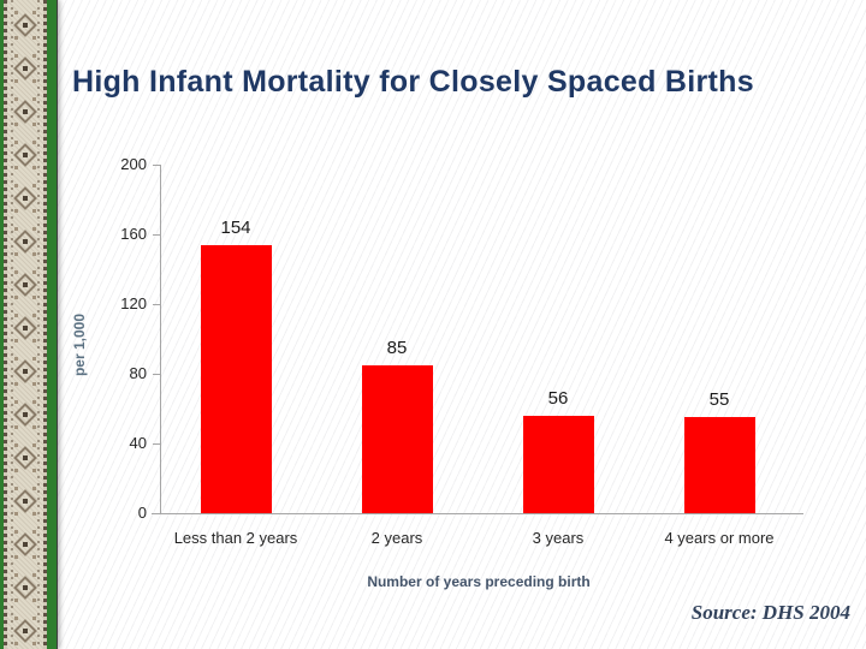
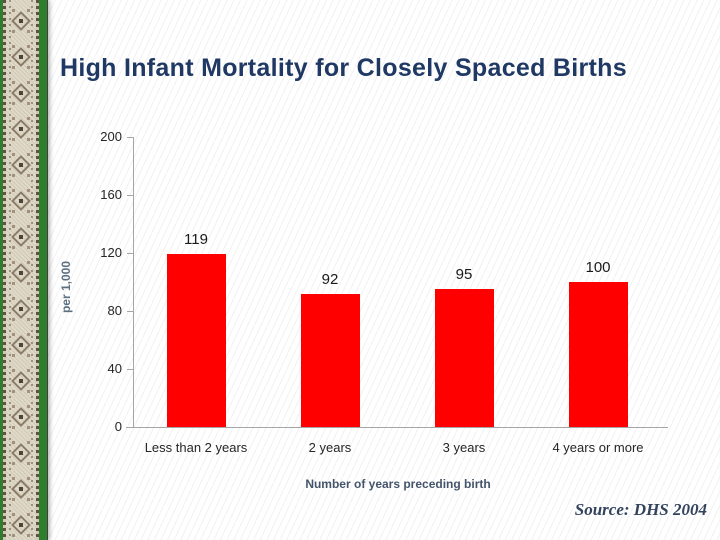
Less than 2 years: 154 -> 119
2 years: 85 -> 92
3 years: 56 -> 95
4 years or more: 55 -> 100
